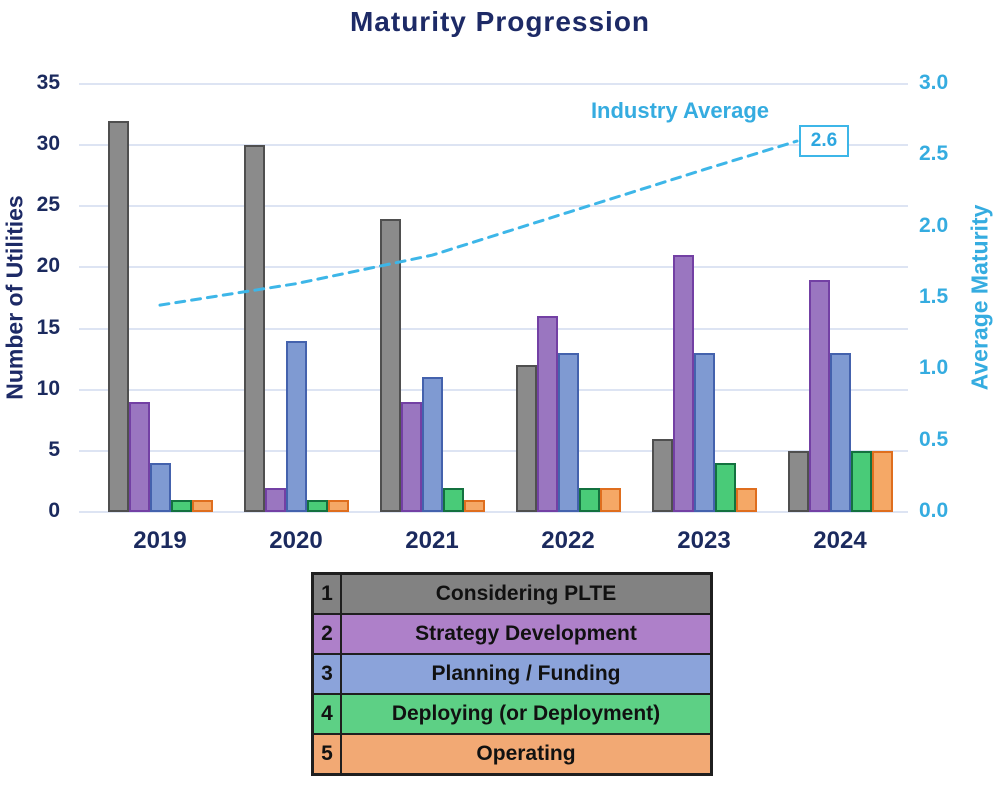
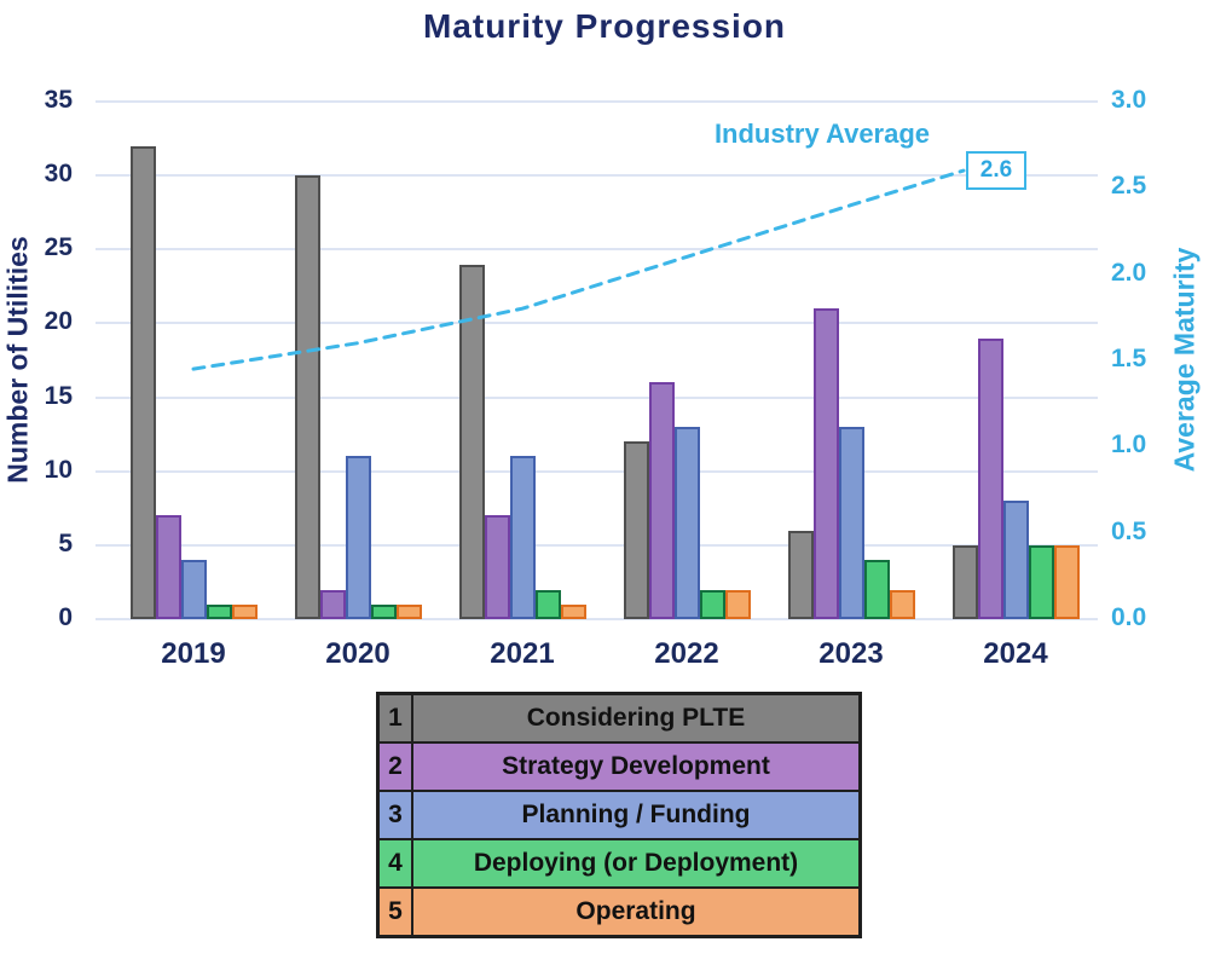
Strategy Development/2019: 9 -> 7
Planning / Funding/2020: 14 -> 11
Strategy Development/2021: 9 -> 7
Planning / Funding/2024: 13 -> 8
